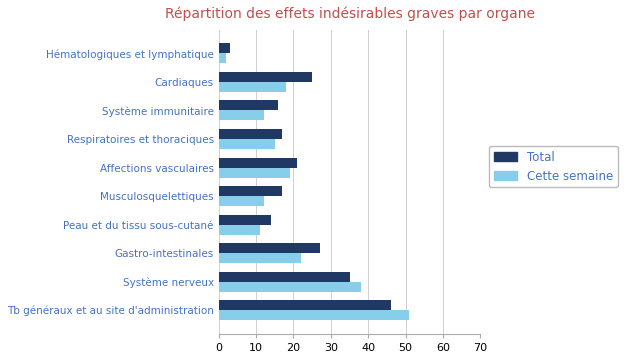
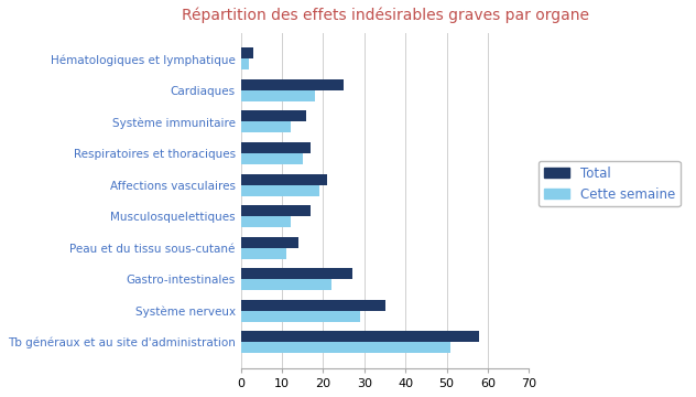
Cette semaine/Système nerveux: 38 -> 29
Total/Tb généraux et au site d'administration: 46 -> 58
